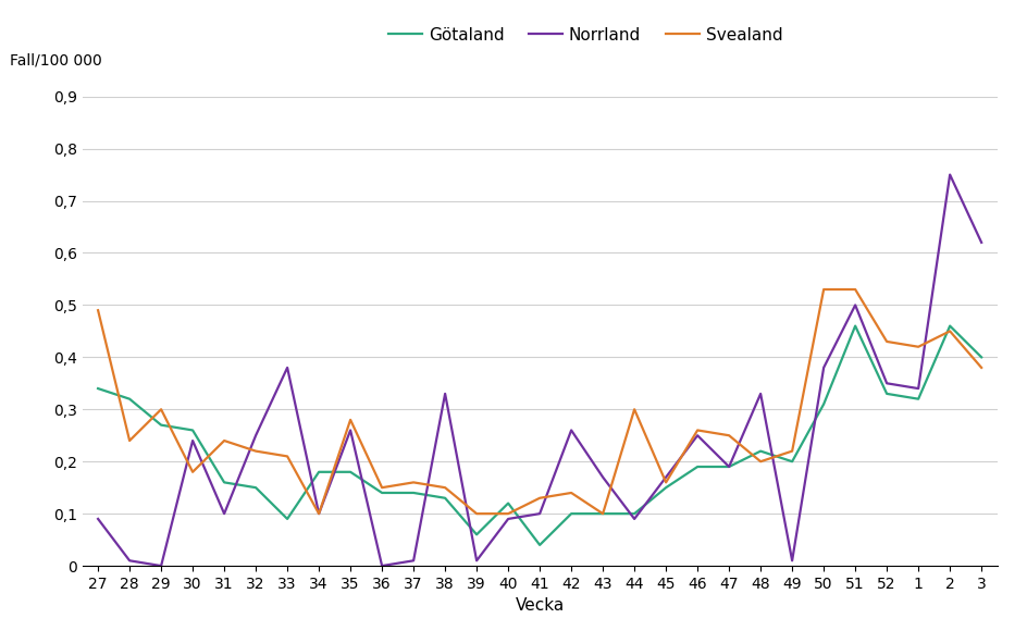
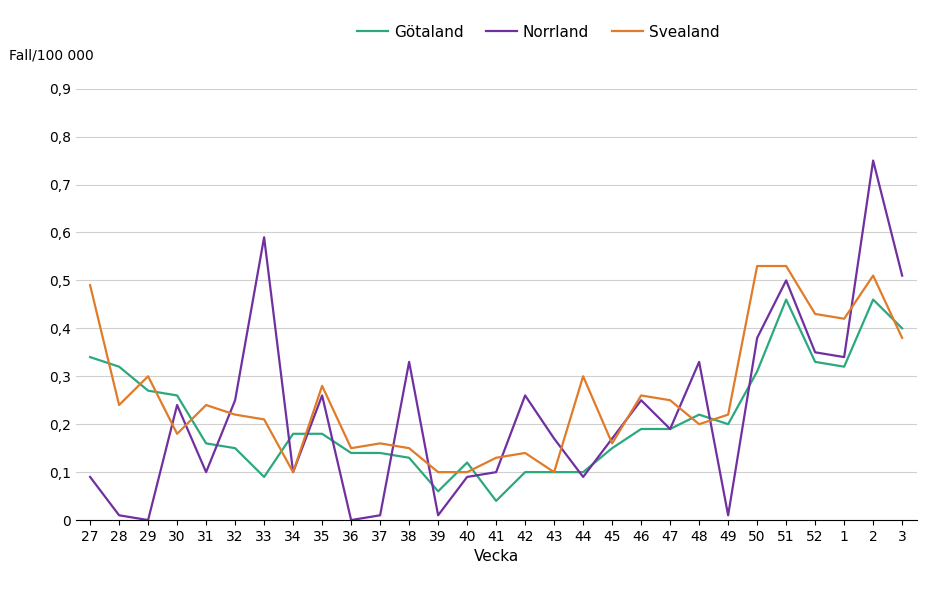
Norrland/33: 0,38 -> 0,59
Svealand/2: 0,45 -> 0,51
Norrland/3: 0,62 -> 0,51
